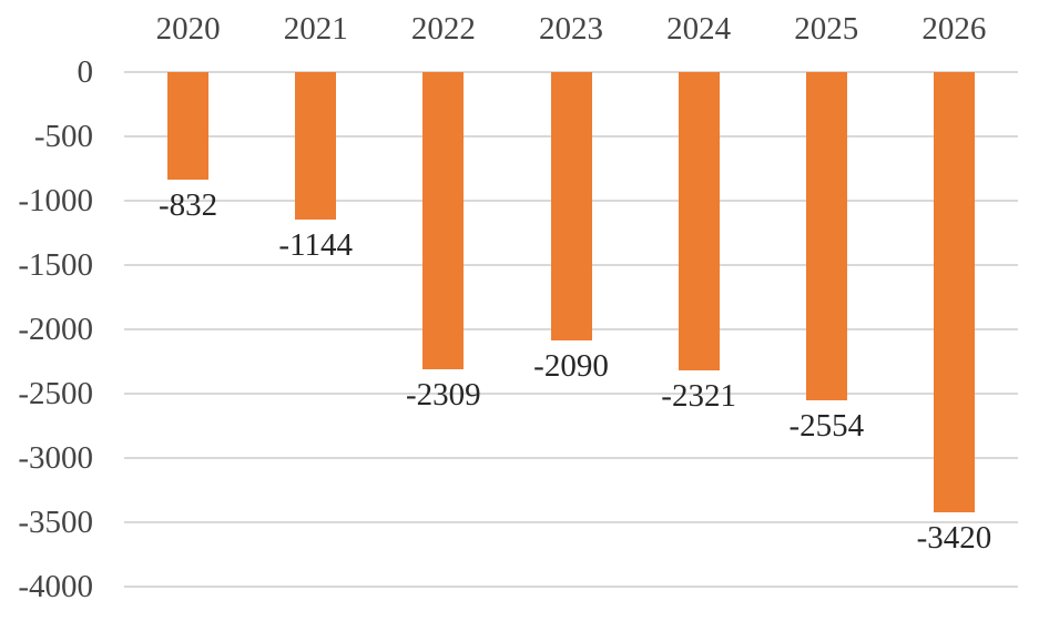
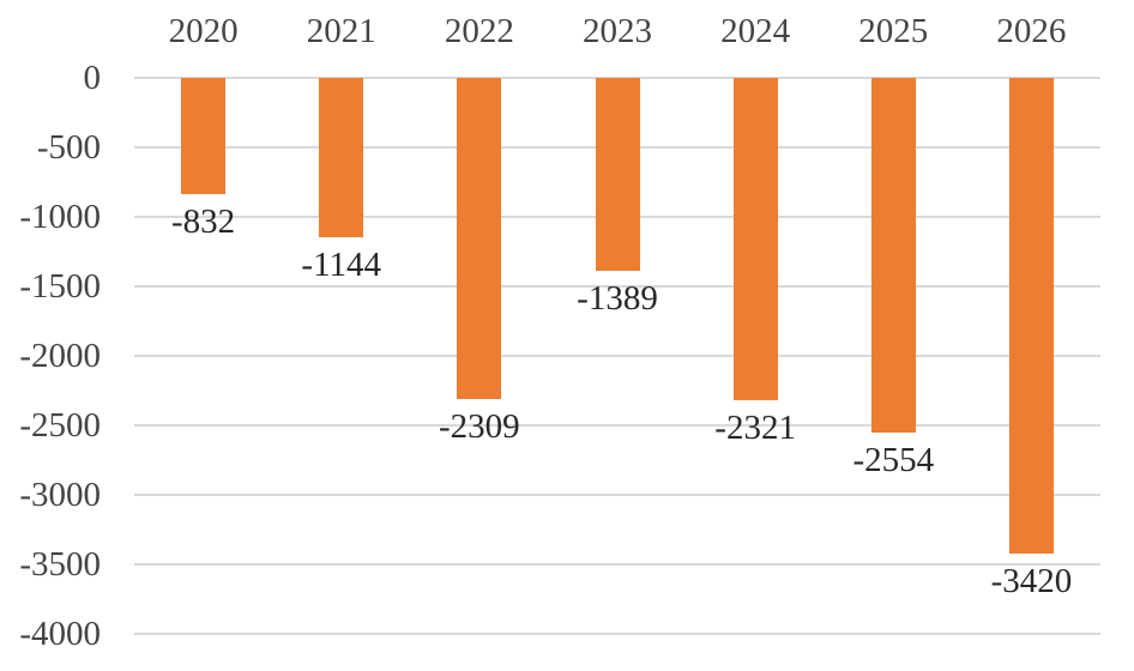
2023: -2090 -> -1389
